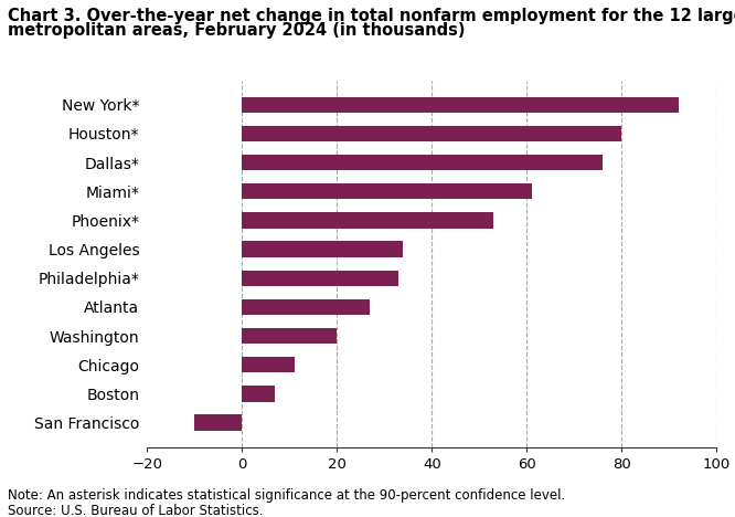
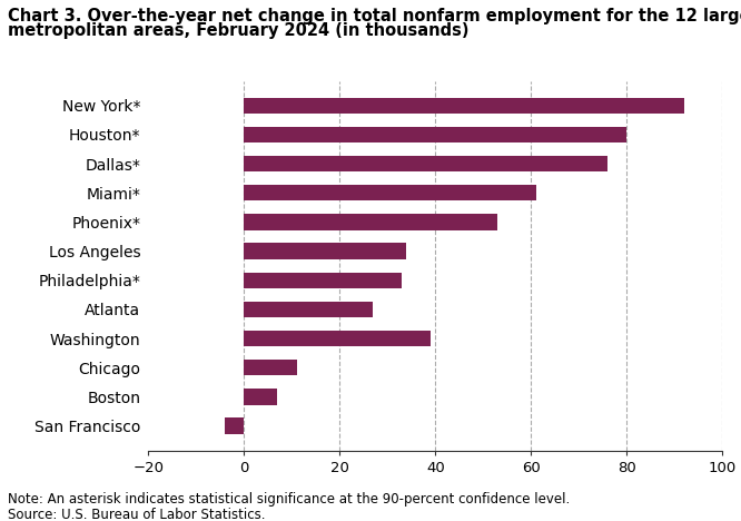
Washington: 20 -> 39
San Francisco: -10 -> -4
